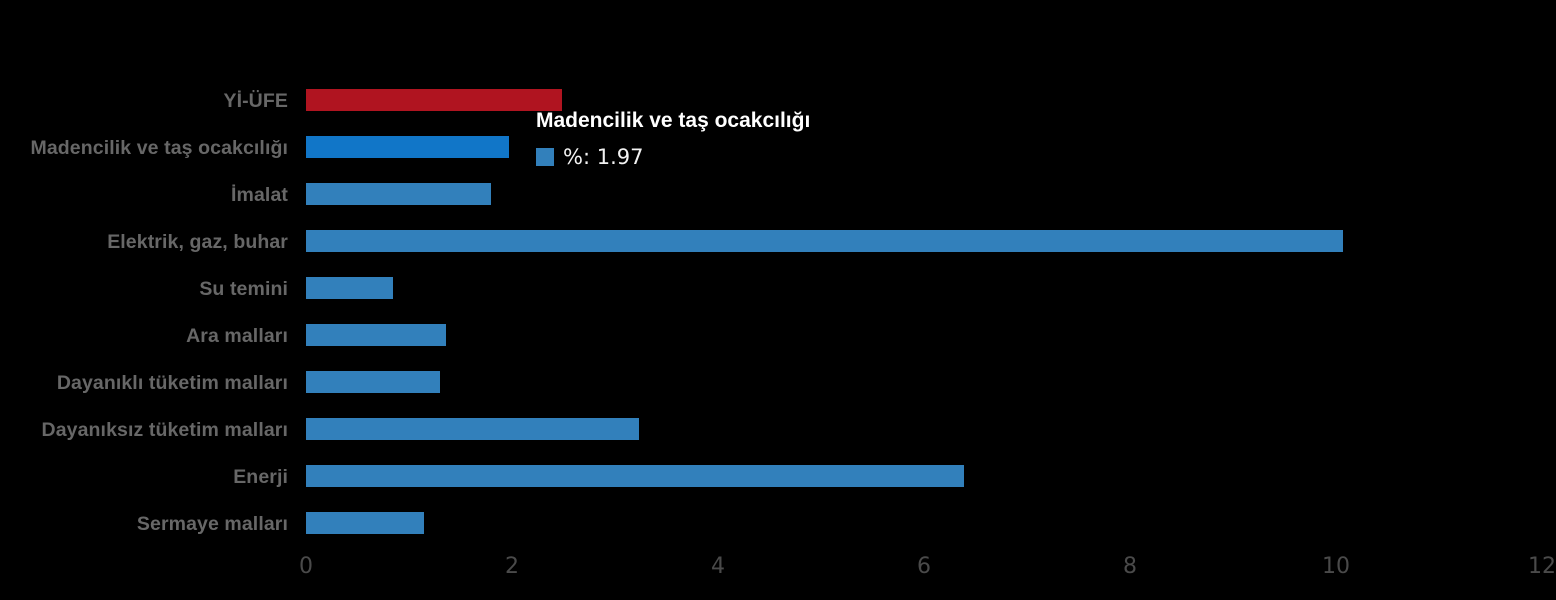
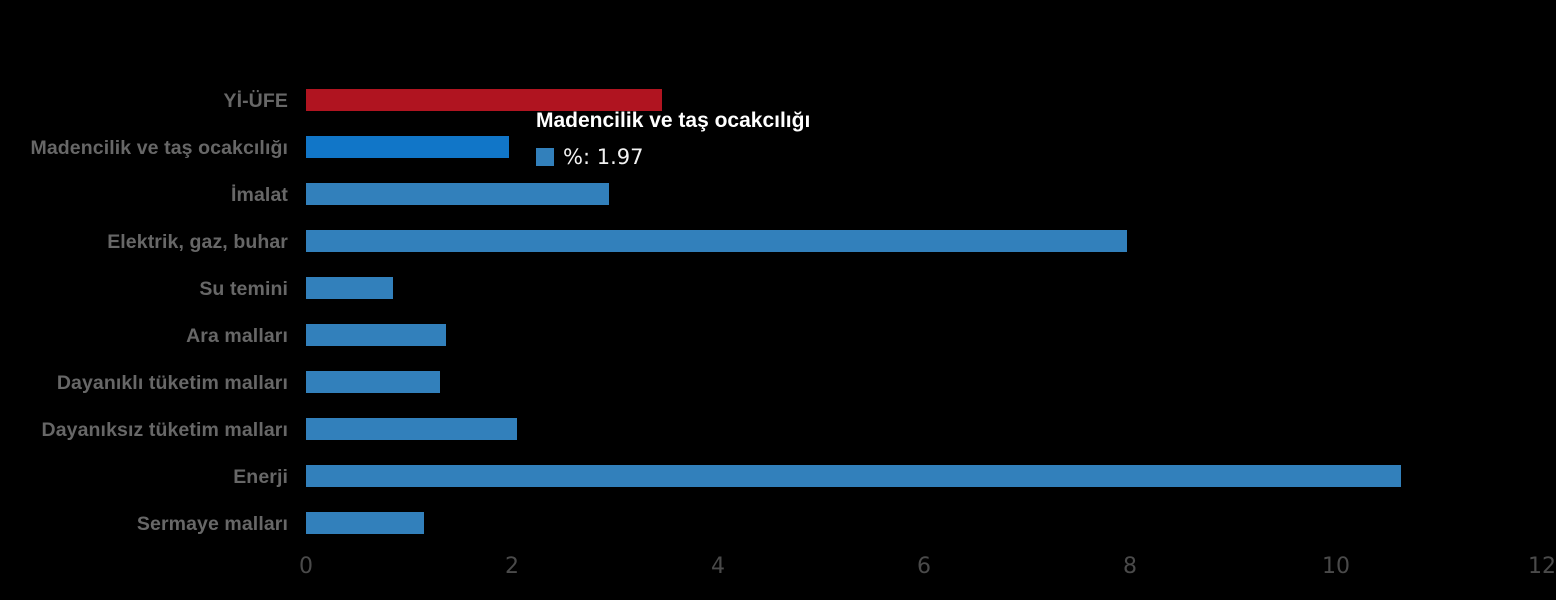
Yİ-ÜFE: 2.49 -> 3.46
İmalat: 1.80 -> 2.94
Elektrik, gaz, buhar: 10.07 -> 7.97
Dayanıksız tüketim malları: 3.23 -> 2.05
Enerji: 6.39 -> 10.63
